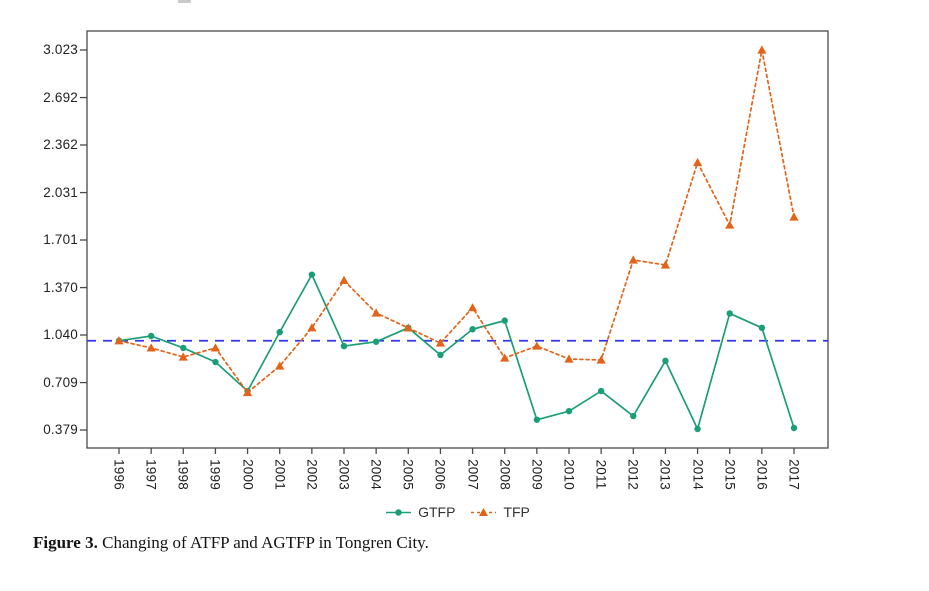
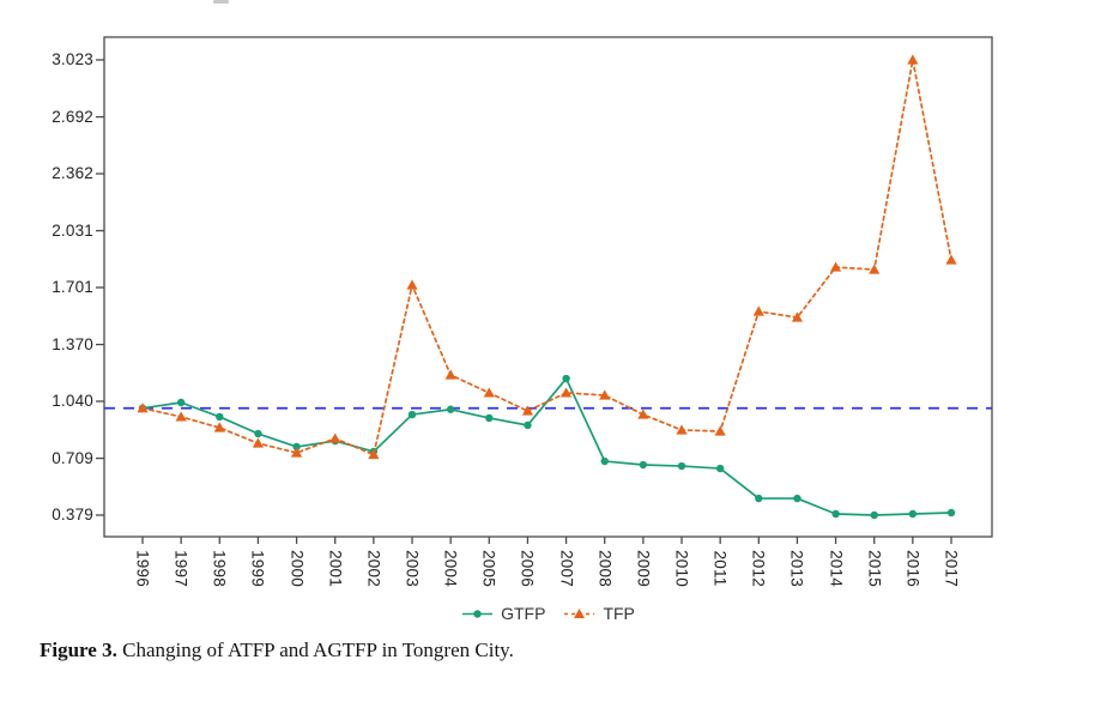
TFP/1999: 0.95 -> 0.80
GTFP/2000: 0.65 -> 0.78
TFP/2000: 0.64 -> 0.74
GTFP/2001: 1.06 -> 0.81
GTFP/2002: 1.46 -> 0.75
TFP/2002: 1.09 -> 0.73
TFP/2003: 1.42 -> 1.72
GTFP/2005: 1.09 -> 0.94
GTFP/2007: 1.08 -> 1.17
TFP/2007: 1.23 -> 1.09
GTFP/2008: 1.14 -> 0.69
TFP/2008: 0.88 -> 1.07
GTFP/2009: 0.45 -> 0.67
GTFP/2010: 0.51 -> 0.66
GTFP/2013: 0.86 -> 0.48
TFP/2014: 2.24 -> 1.82
GTFP/2015: 1.19 -> 0.38
GTFP/2016: 1.09 -> 0.39
